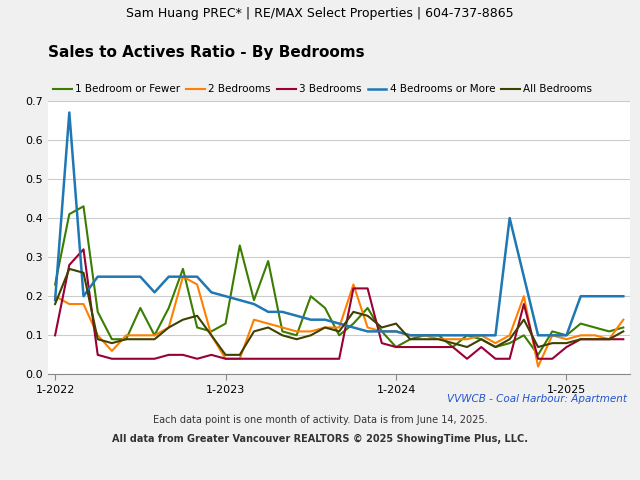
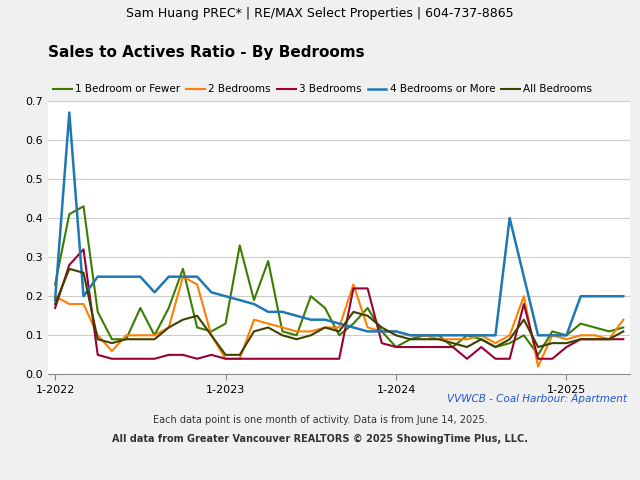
3 Bedrooms/1-2022: 0.10 -> 0.17
All Bedrooms/1-2024: 0.13 -> 0.10
